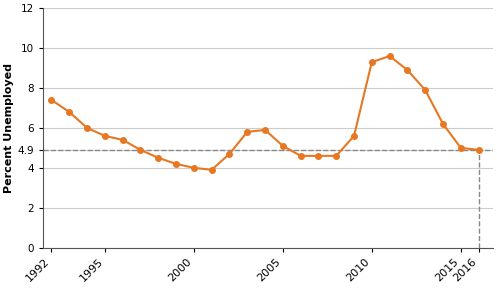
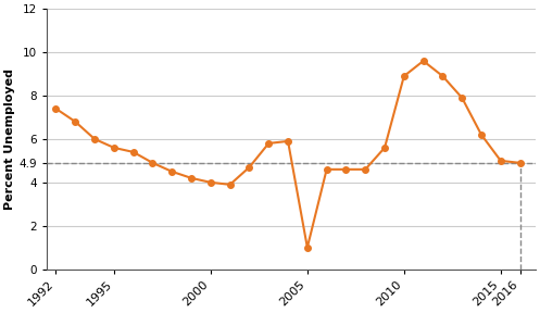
2005: 5.1 -> 1.0
2010: 9.3 -> 8.9
